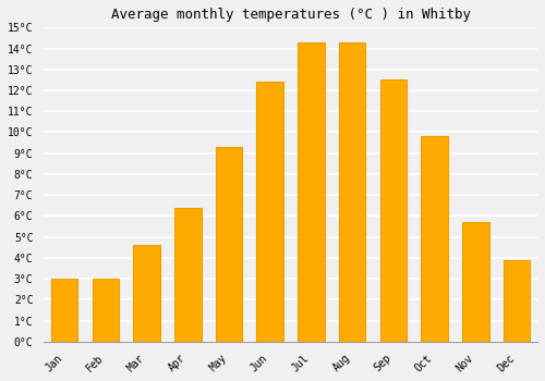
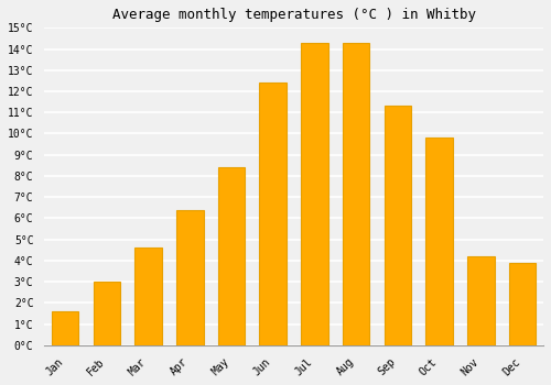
Jan: 3.0°C -> 1.6°C
May: 9.3°C -> 8.4°C
Sep: 12.5°C -> 11.3°C
Nov: 5.7°C -> 4.2°C
